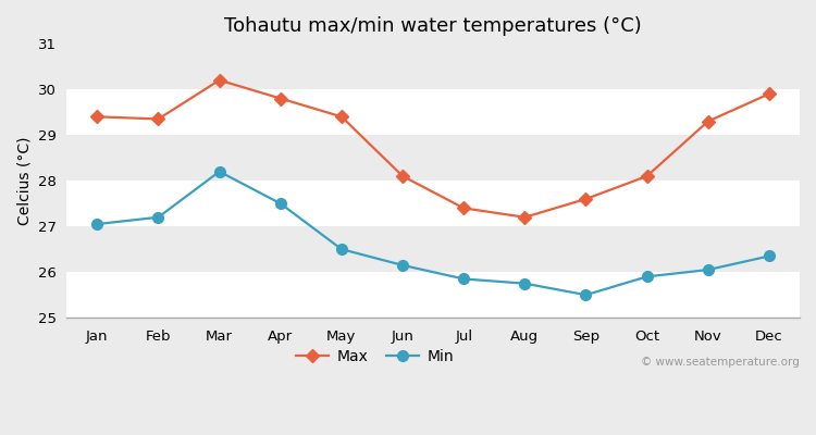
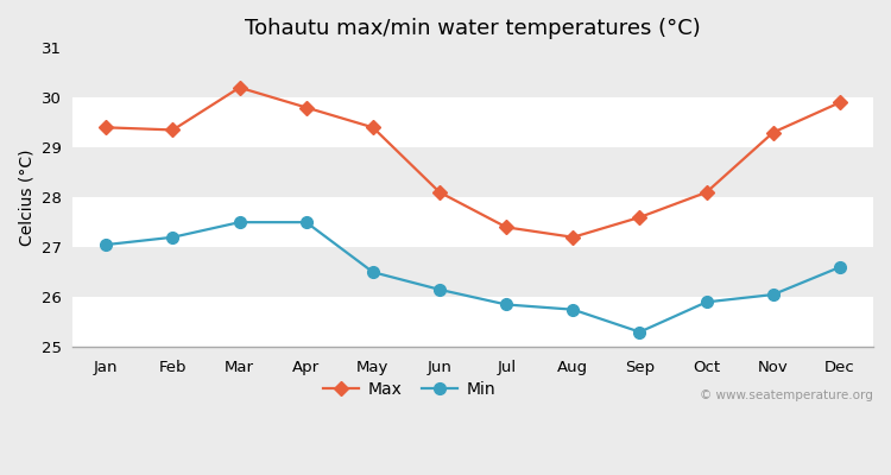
Min/Mar: 28.20 -> 27.50
Min/Sep: 25.50 -> 25.30
Min/Dec: 26.35 -> 26.60
